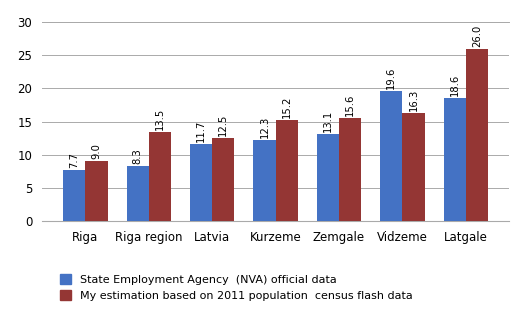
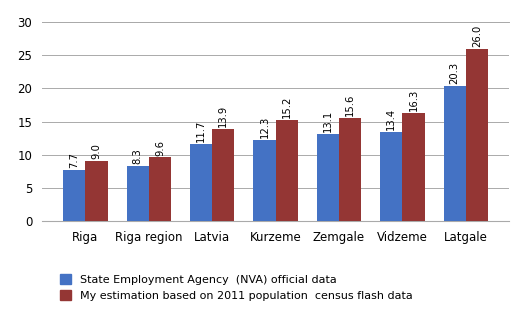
My estimation based on 2011 population census flash data/Riga region: 13.5 -> 9.6
My estimation based on 2011 population census flash data/Latvia: 12.5 -> 13.9
State Employment Agency (NVA) official data/Vidzeme: 19.6 -> 13.4
State Employment Agency (NVA) official data/Latgale: 18.6 -> 20.3
